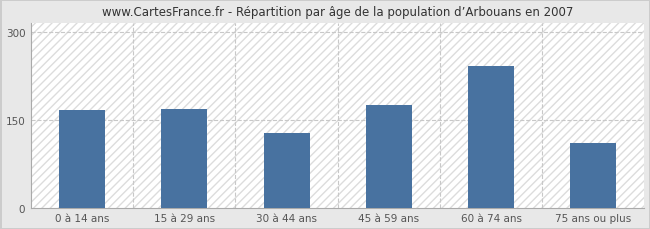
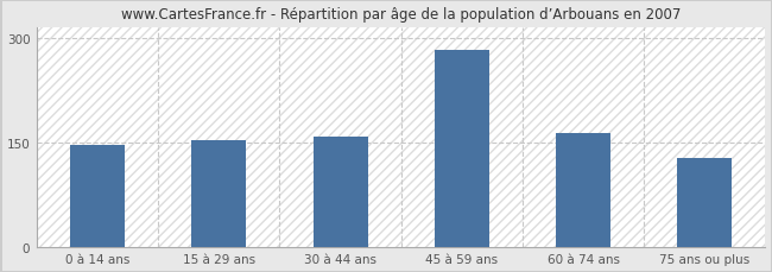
0 à 14 ans: 166 -> 147
15 à 29 ans: 168 -> 153
30 à 44 ans: 128 -> 159
45 à 59 ans: 176 -> 283
60 à 74 ans: 242 -> 163
75 ans ou plus: 110 -> 128
